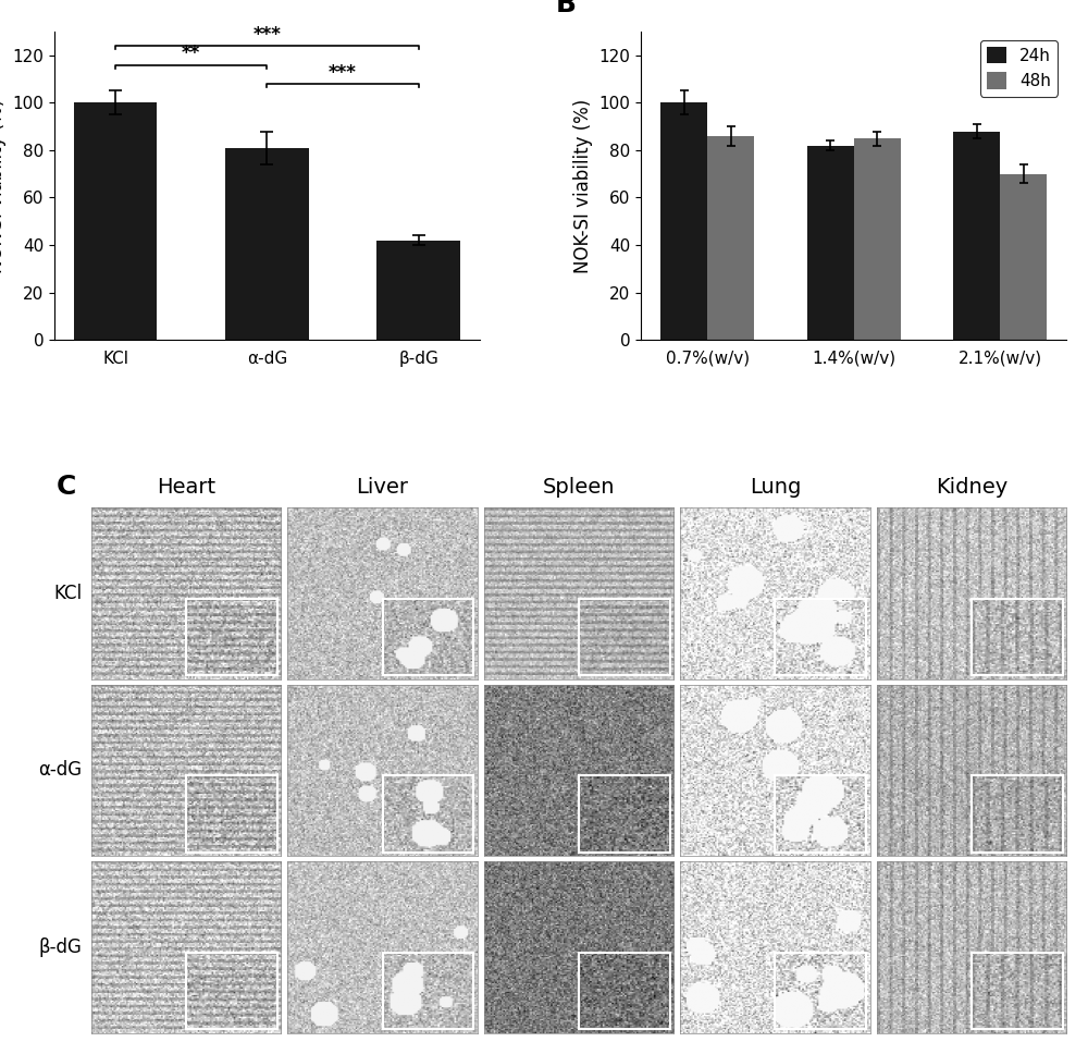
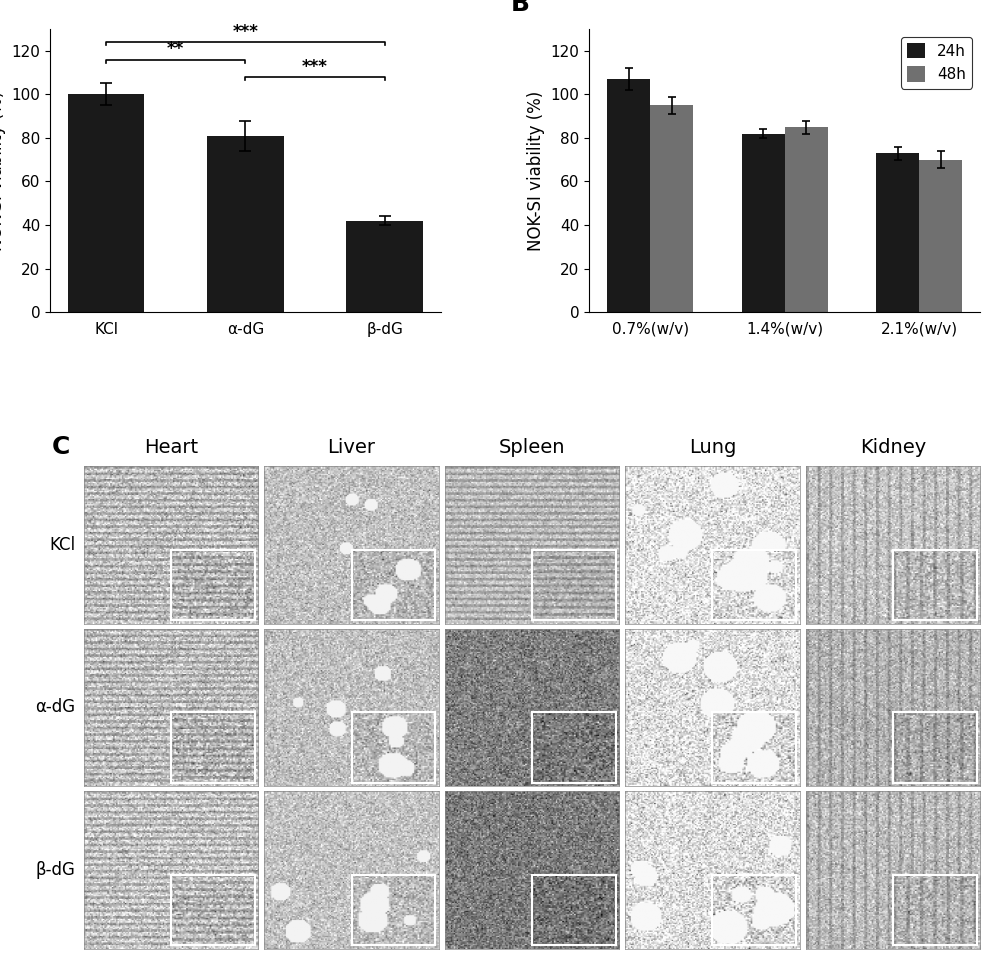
24h/0.7%(w/v): 100 -> 107
48h/0.7%(w/v): 86 -> 95
24h/2.1%(w/v): 88 -> 73
